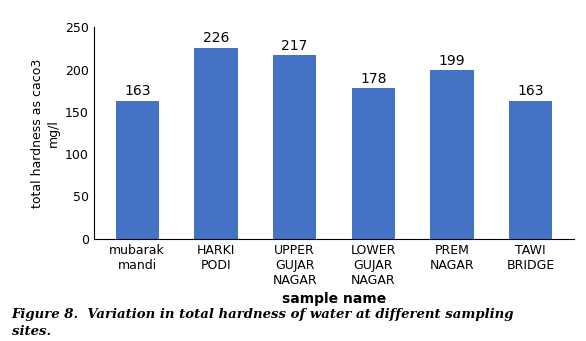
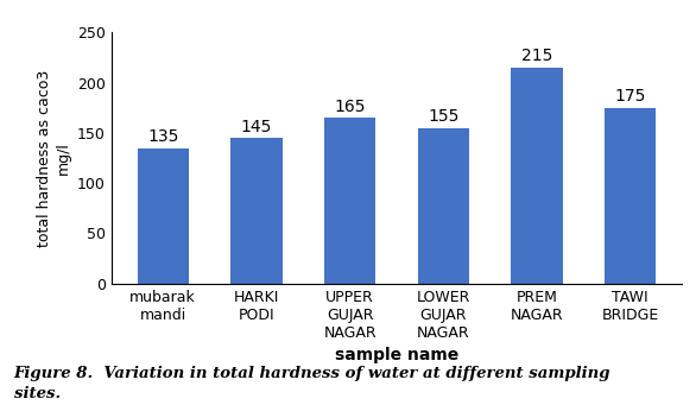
mubarak mandi: 163 -> 135
HARKI PODI: 226 -> 145
UPPER GUJAR NAGAR: 217 -> 165
LOWER GUJAR NAGAR: 178 -> 155
PREM NAGAR: 199 -> 215
TAWI BRIDGE: 163 -> 175
